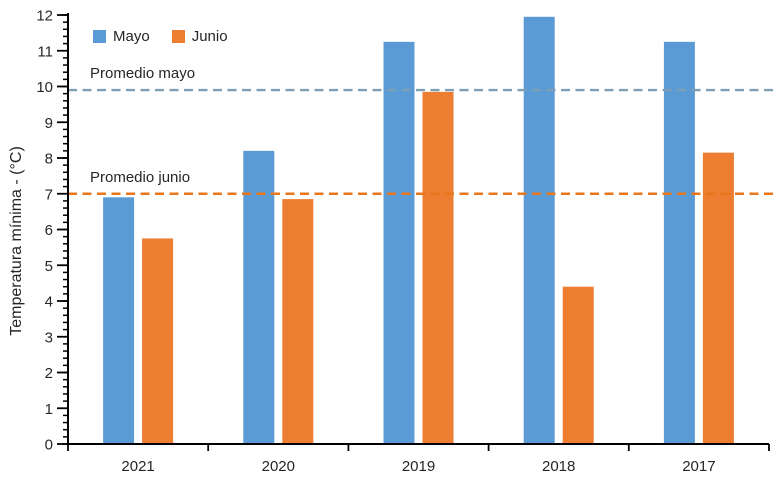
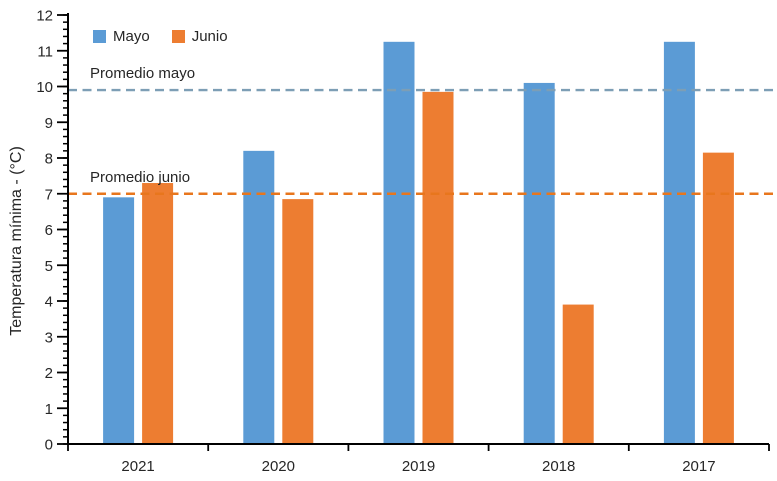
Junio/2021: 5.8 -> 7.3
Mayo/2018: 11.9 -> 10.1
Junio/2018: 4.4 -> 3.9
